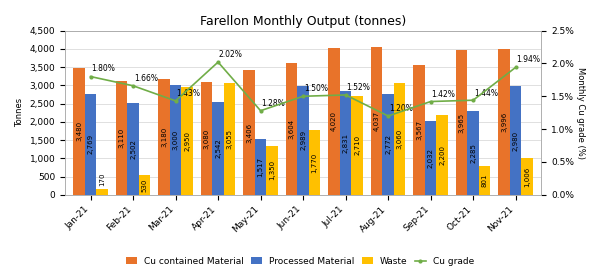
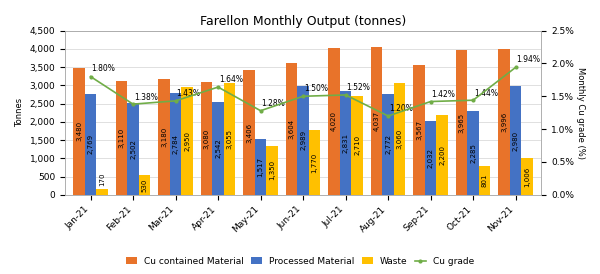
Cu grade/Feb-21: 1.66% -> 1.38%
Processed Material/Mar-21: 3,000 -> 2,780
Cu grade/Apr-21: 2.02% -> 1.64%
